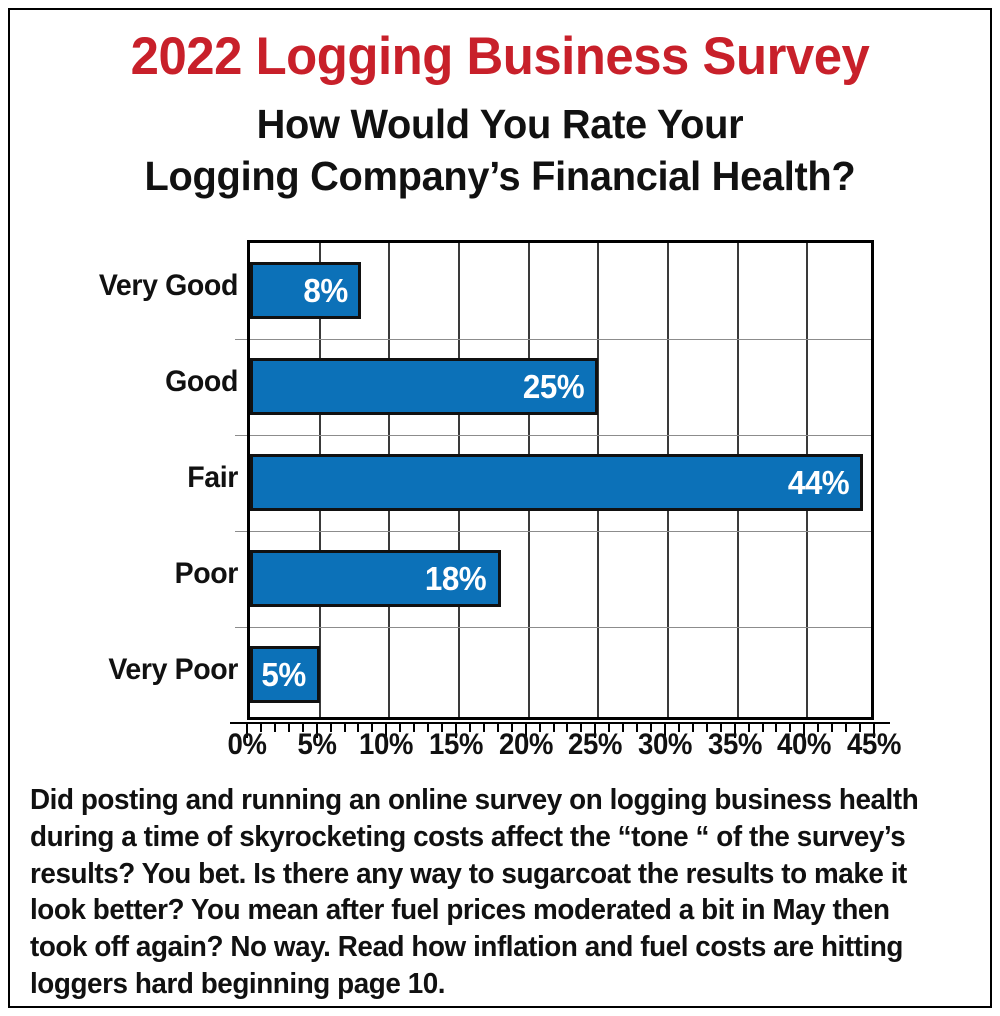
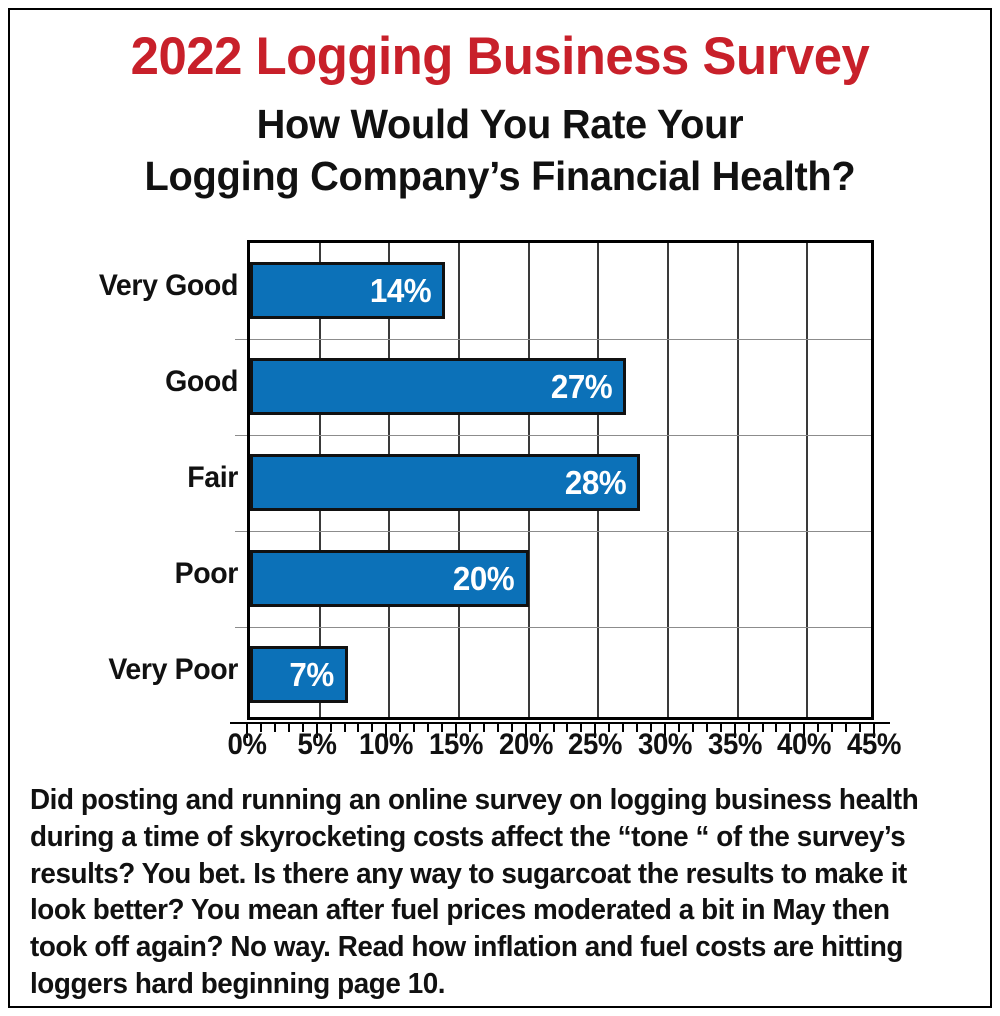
Very Good: 8% -> 14%
Good: 25% -> 27%
Fair: 44% -> 28%
Poor: 18% -> 20%
Very Poor: 5% -> 7%
